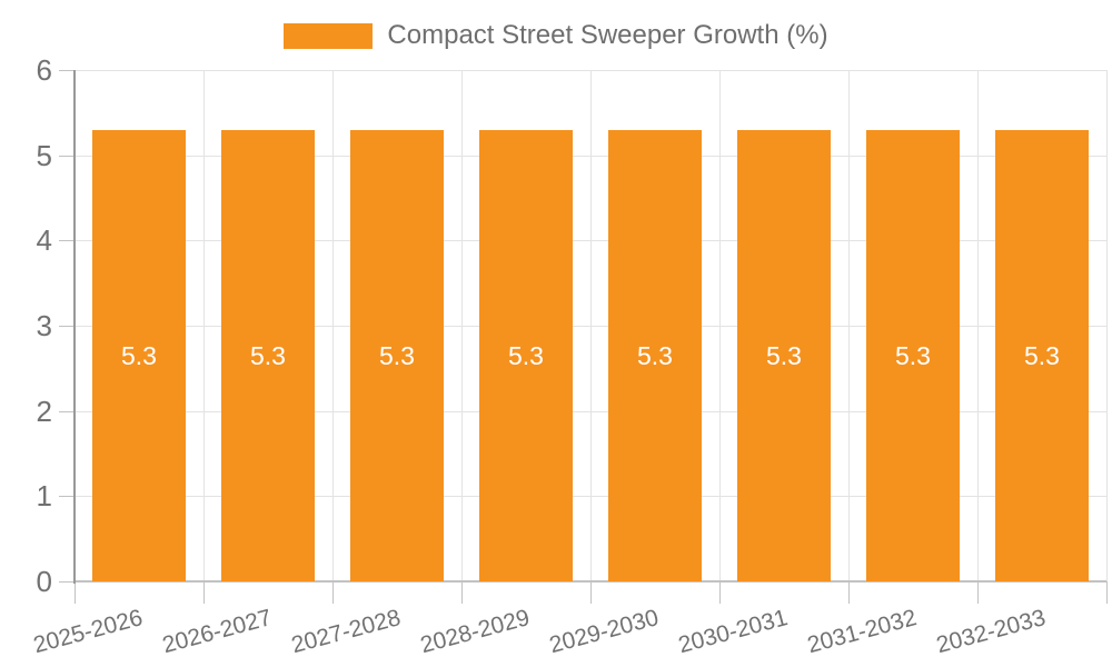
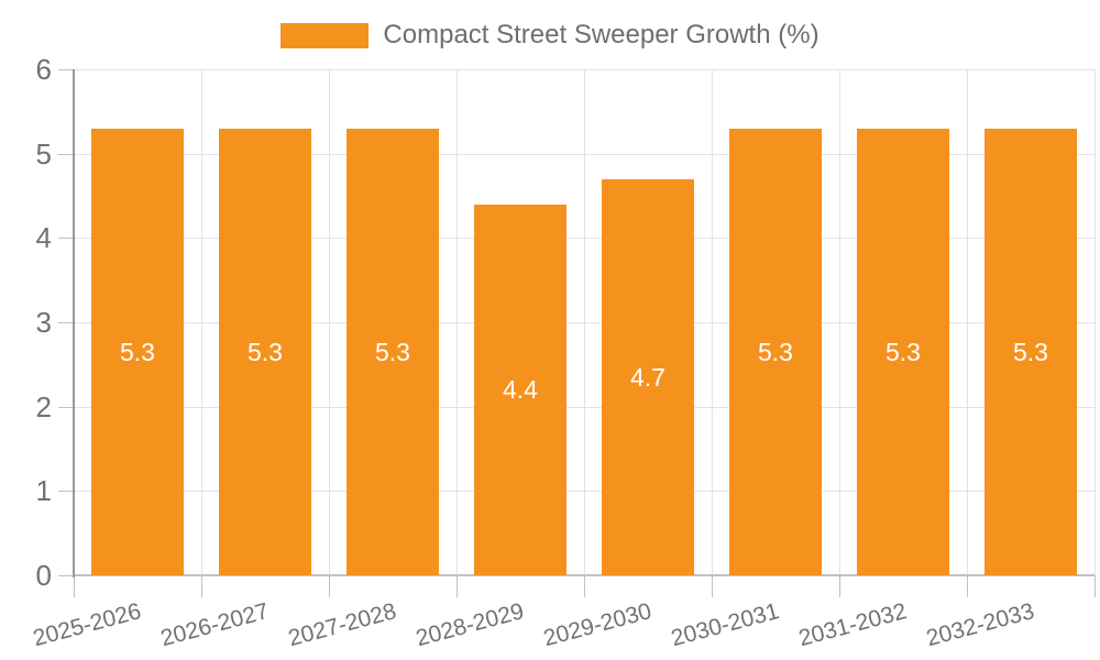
2028-2029: 5.3 -> 4.4
2029-2030: 5.3 -> 4.7
